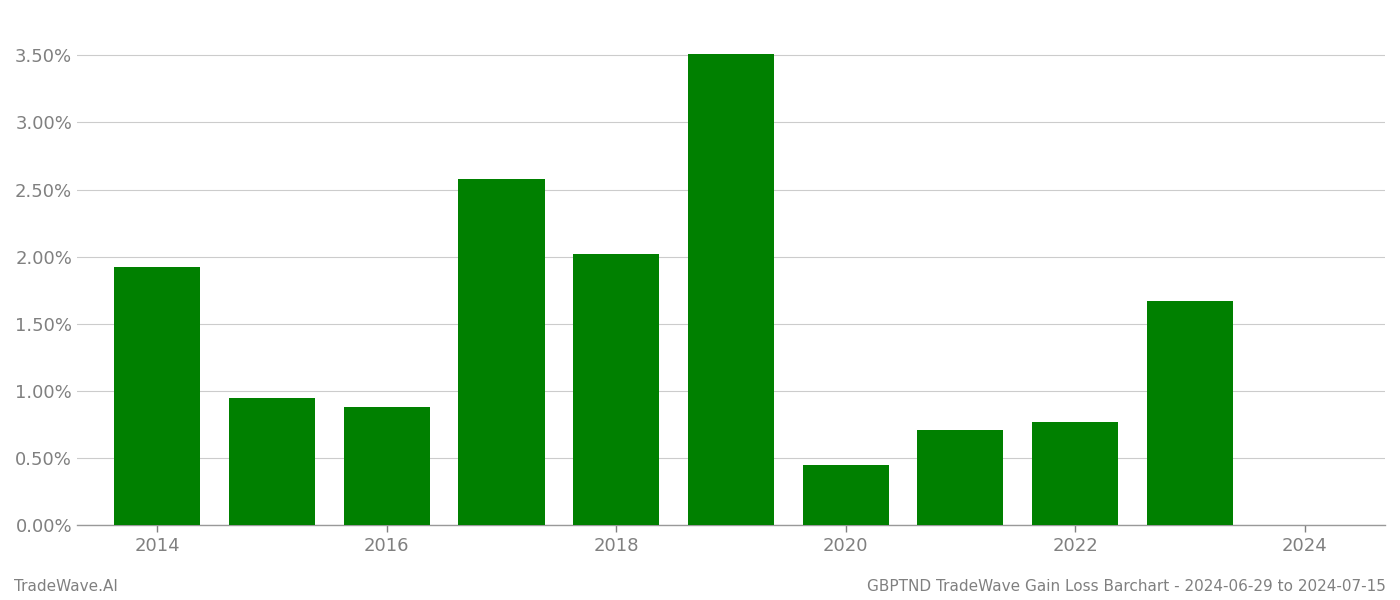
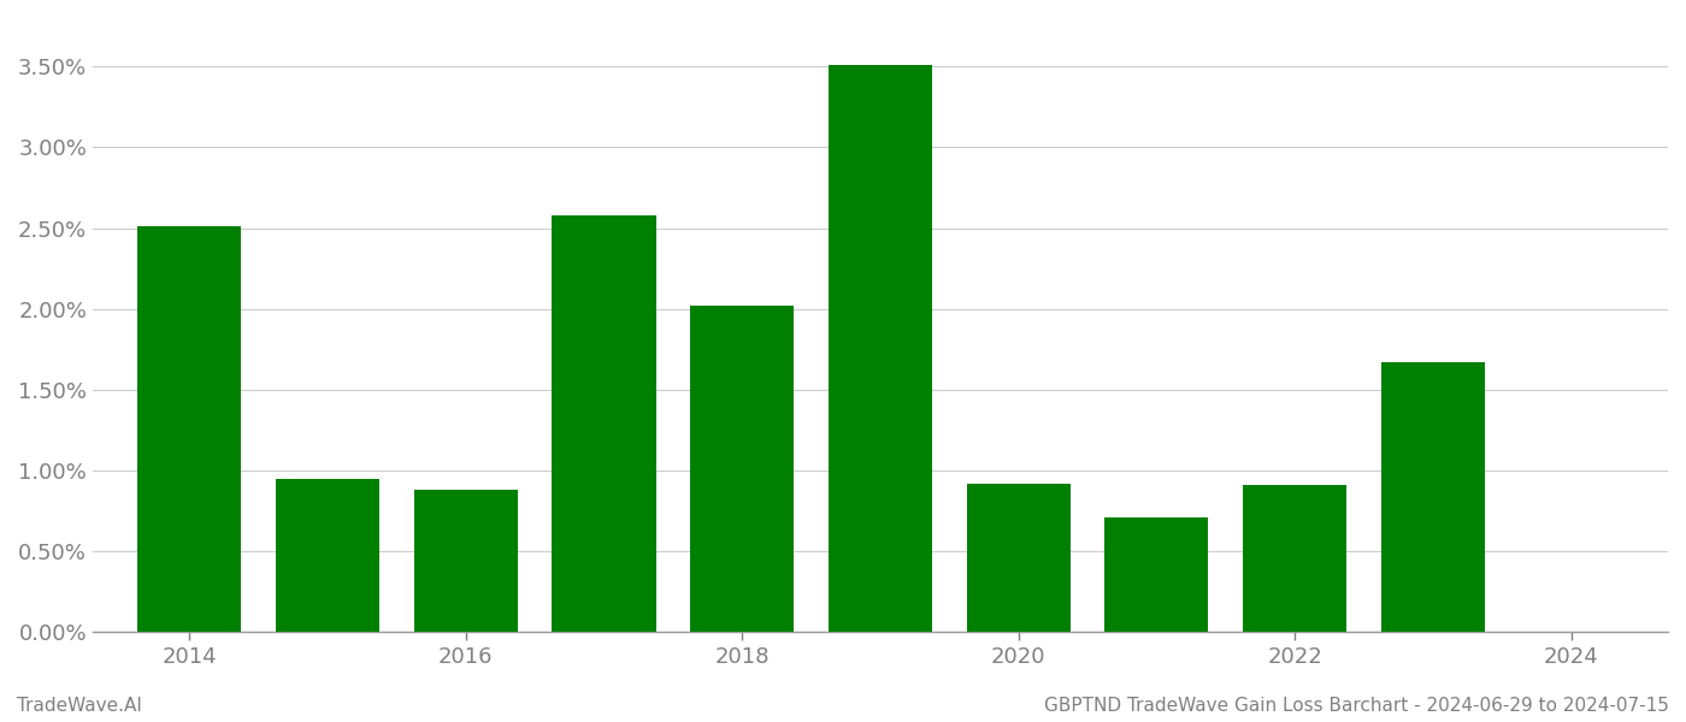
2014: 1.92% -> 2.51%
2020: 0.45% -> 0.92%
2022: 0.77% -> 0.91%
